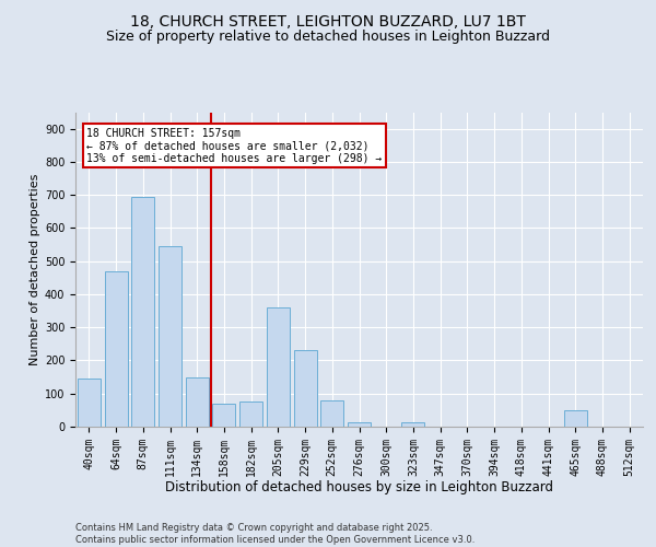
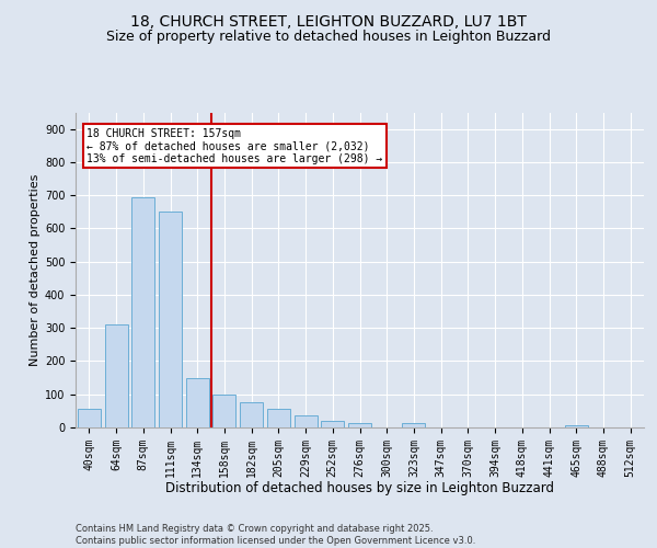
40sqm: 145 -> 55
64sqm: 470 -> 310
111sqm: 545 -> 650
158sqm: 70 -> 100
205sqm: 360 -> 55
229sqm: 230 -> 38
252sqm: 80 -> 20
465sqm: 50 -> 8
